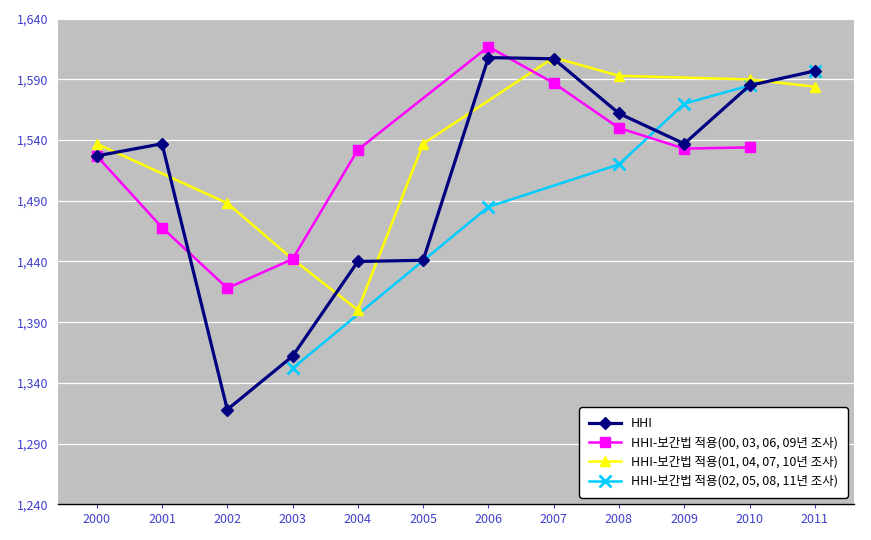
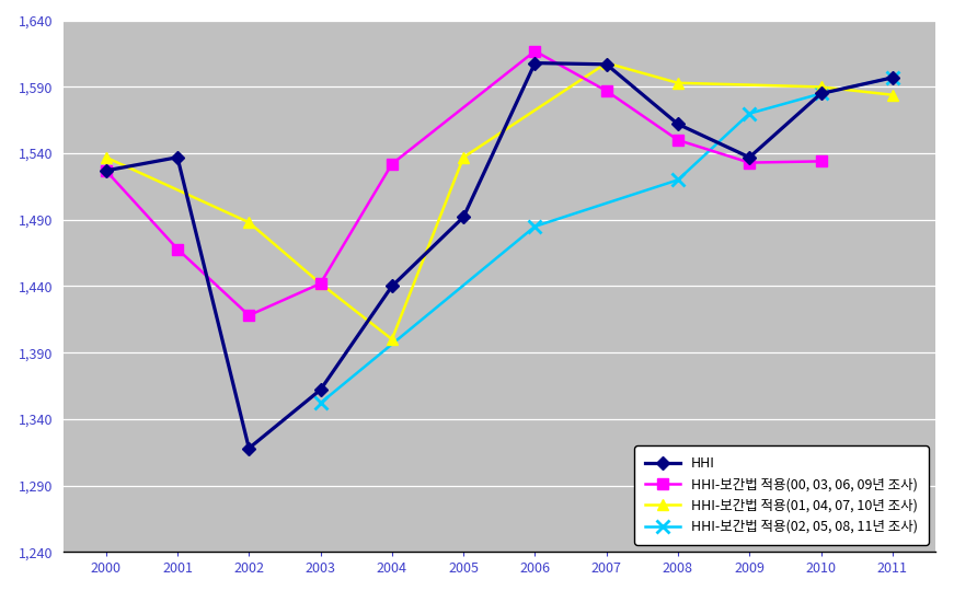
HHI/2005: 1,441 -> 1,492
